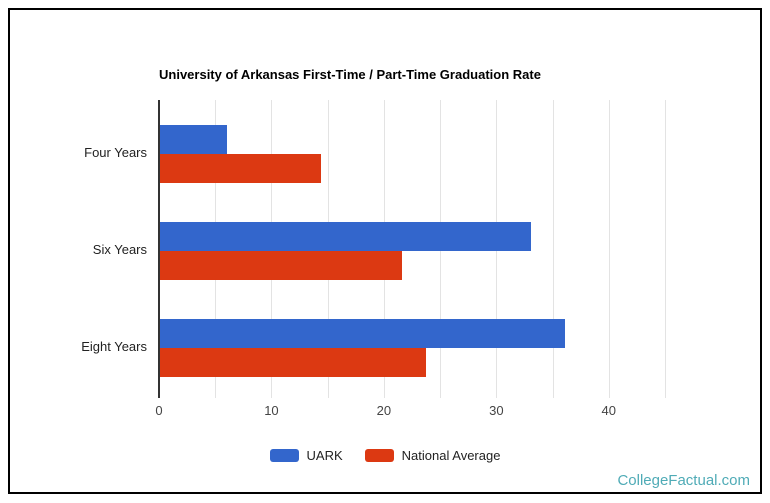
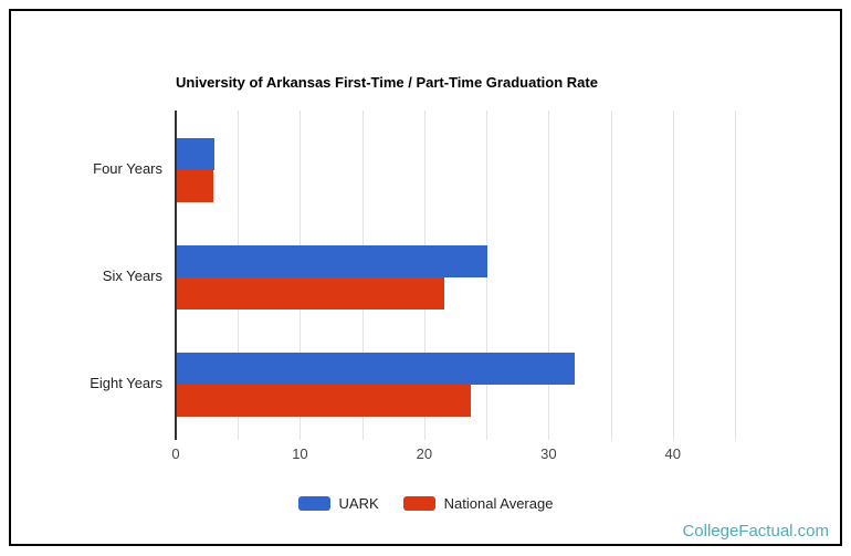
UARK/Four Years: 6 -> 3
National Average/Four Years: 14.3 -> 2.9
UARK/Six Years: 33 -> 25
UARK/Eight Years: 36 -> 32
